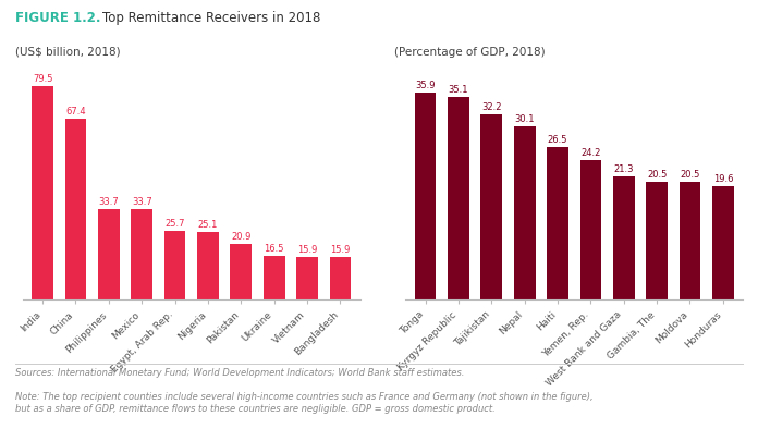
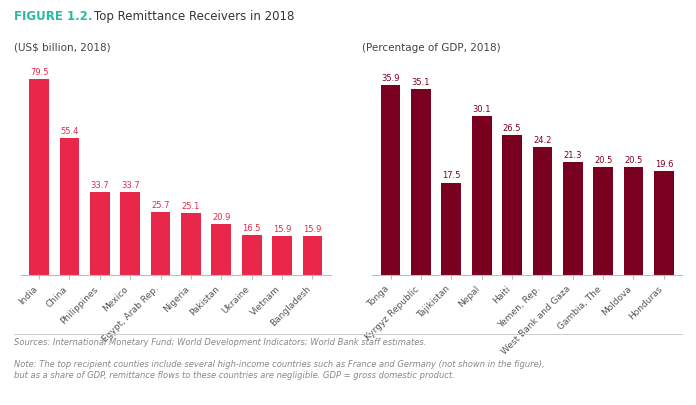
China: 67.4 -> 55.4
Tajikistan: 32.2 -> 17.5
